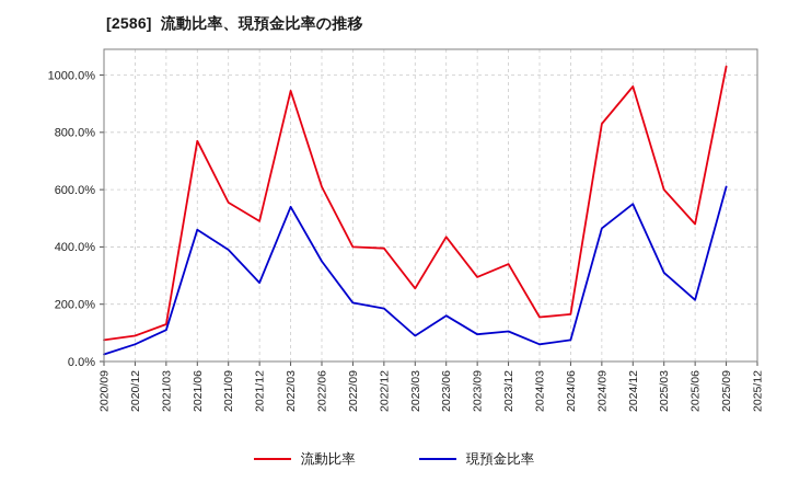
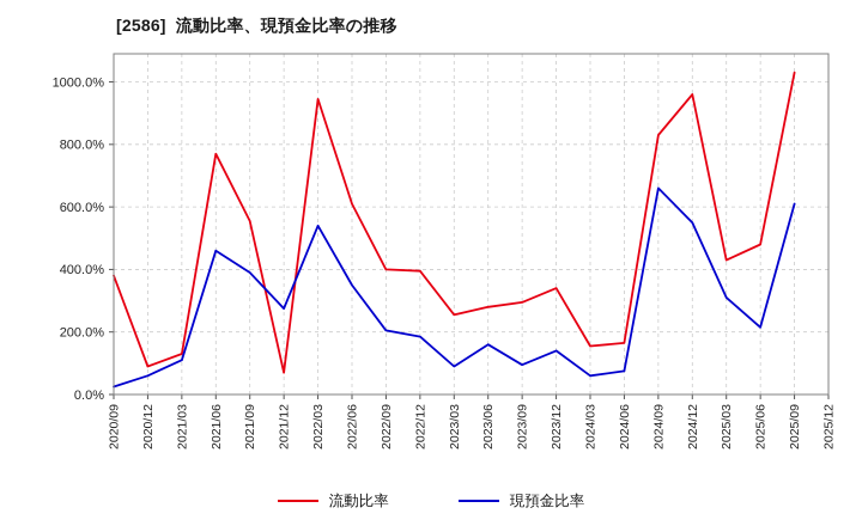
流動比率/2020/09: 80% -> 380%
流動比率/2021/12: 490% -> 70%
流動比率/2023/06: 440% -> 280%
現預金比率/2023/12: 100% -> 140%
現預金比率/2024/09: 460% -> 660%
流動比率/2025/03: 600% -> 430%
